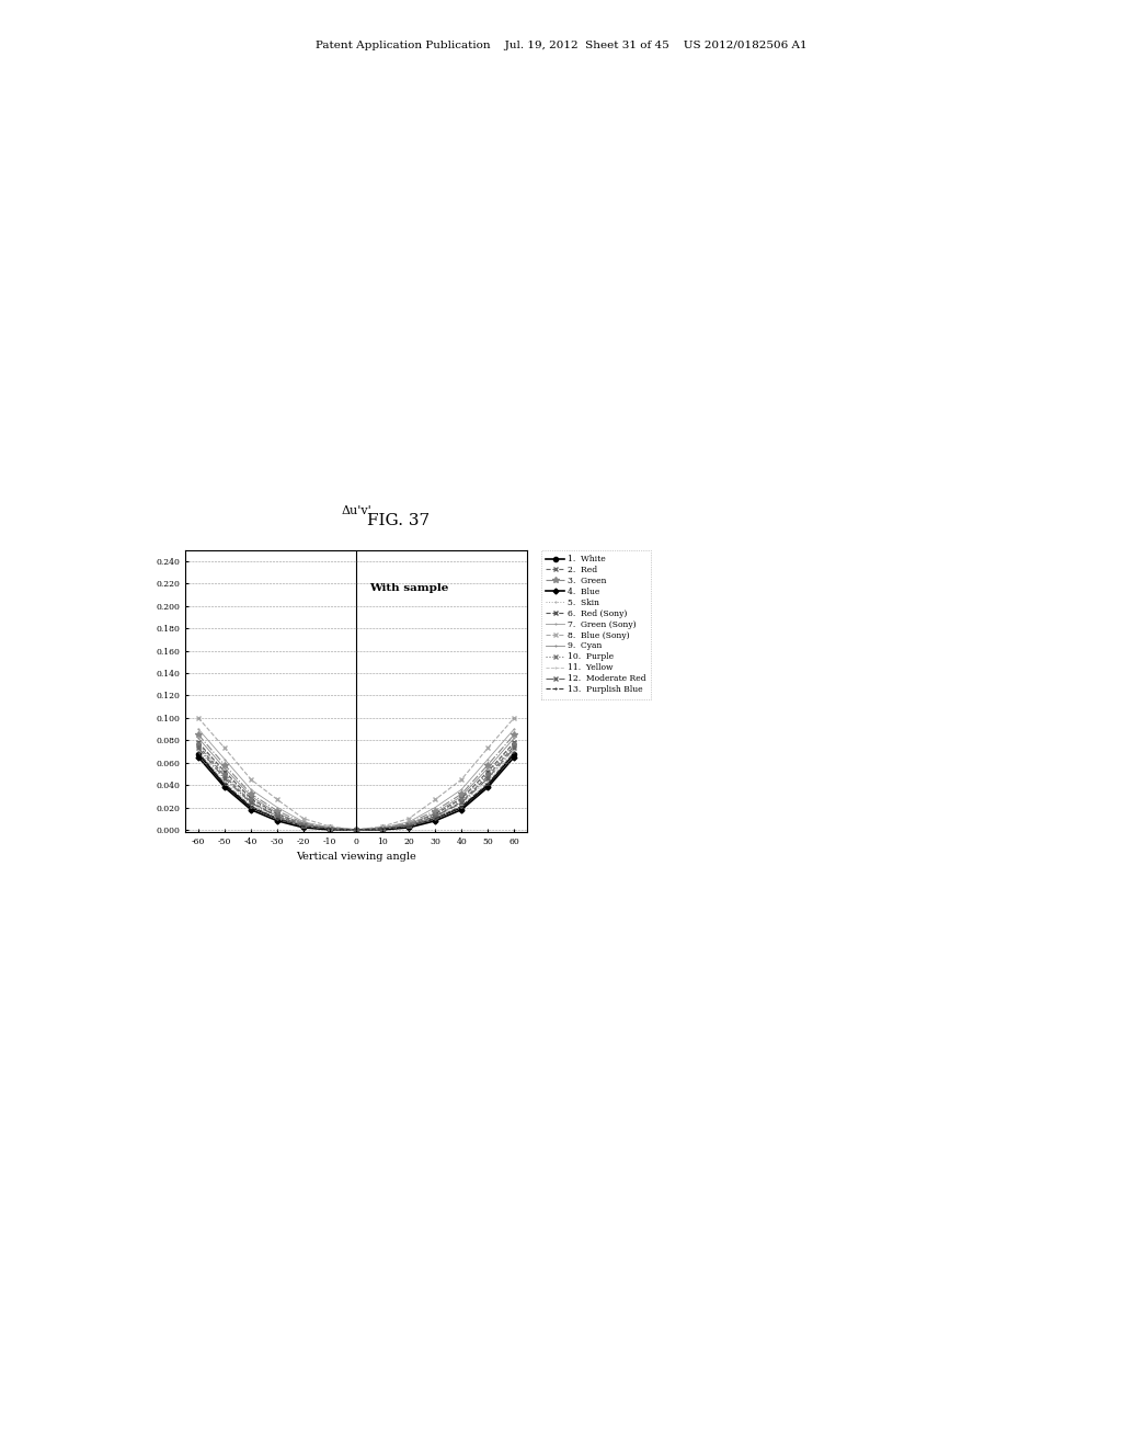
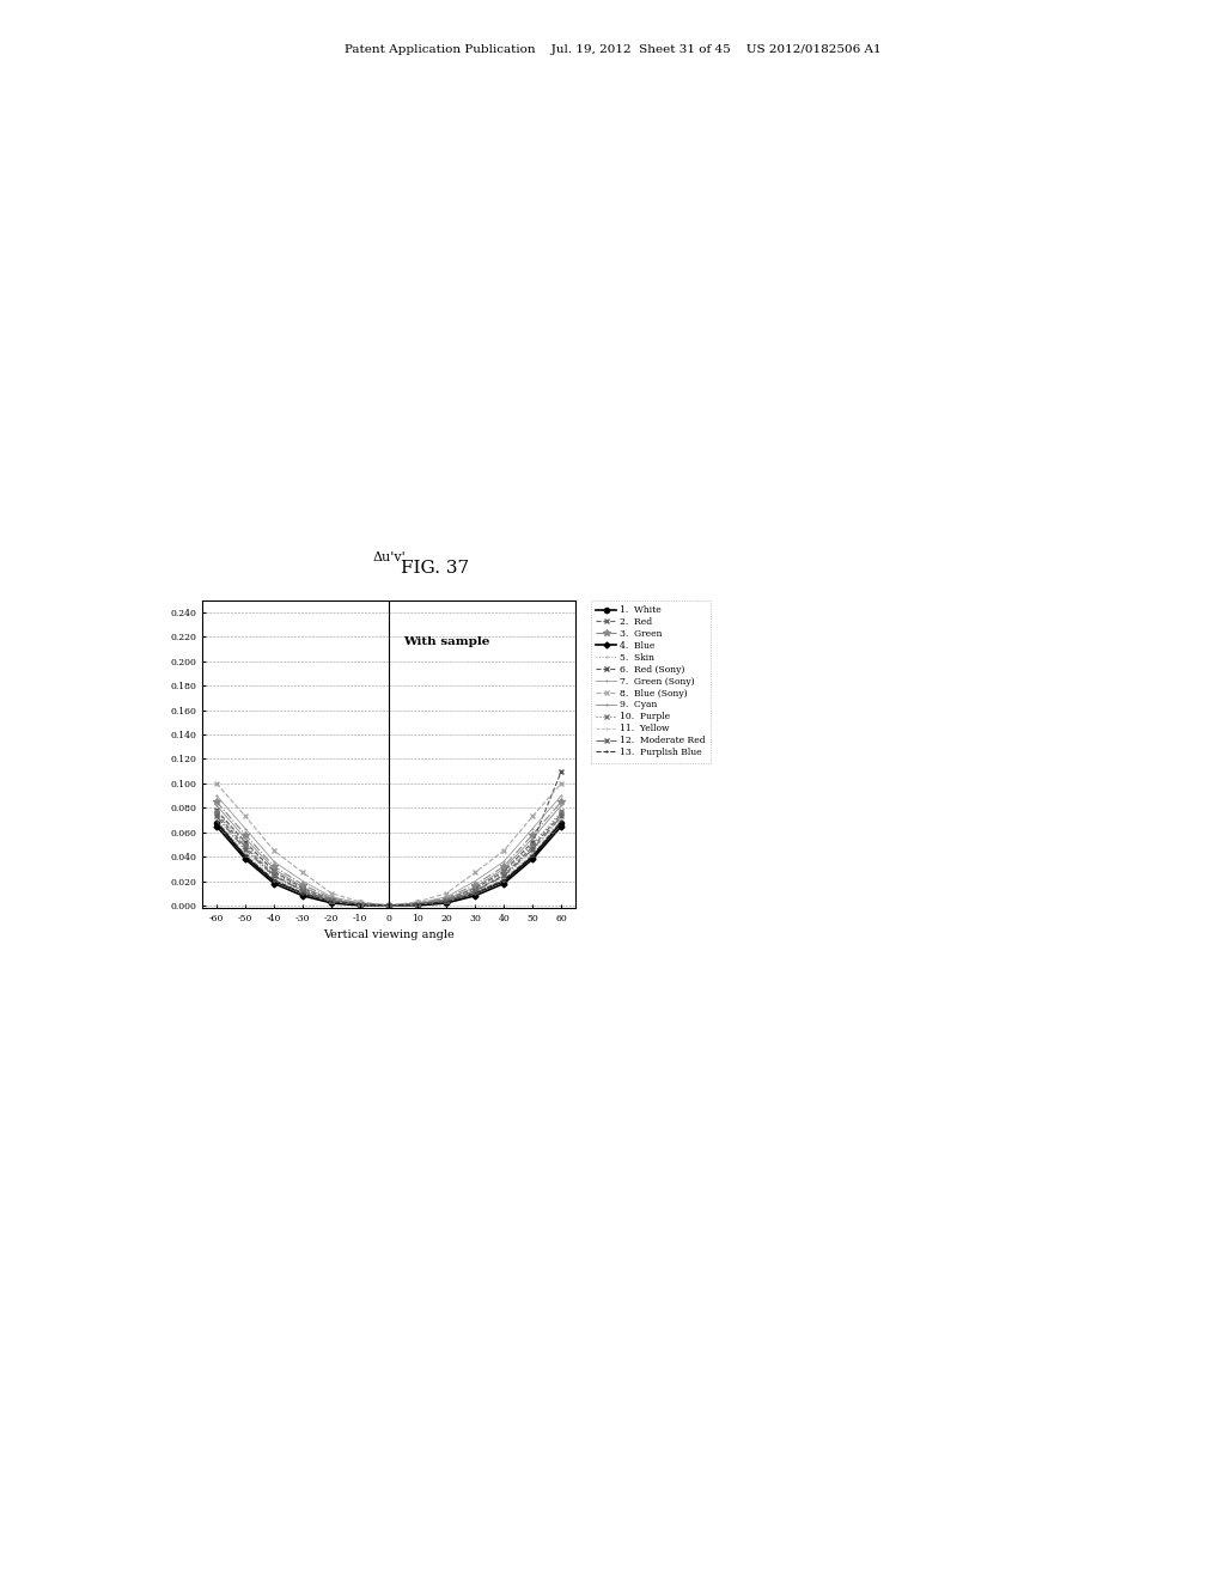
6. Red (Sony)/60: 0.078 -> 0.110
